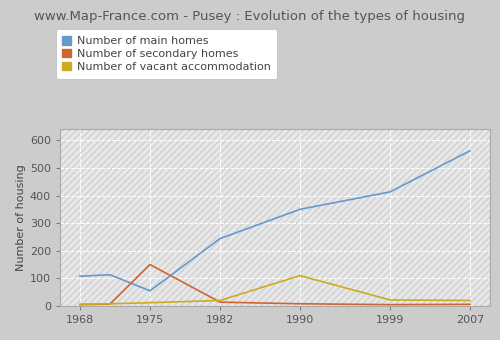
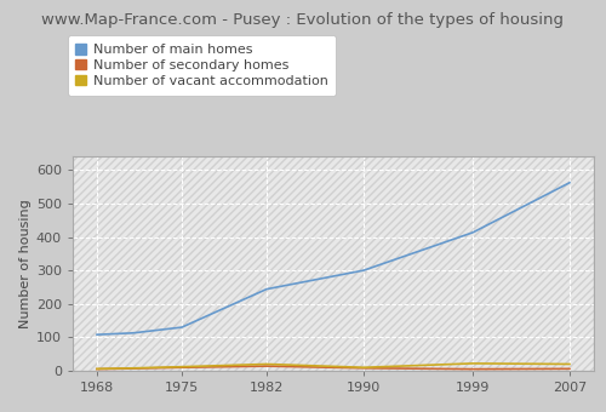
Number of main homes/1975: 55 -> 130
Number of secondary homes/1975: 150 -> 10
Number of main homes/1990: 350 -> 300
Number of vacant accommodation/1990: 110 -> 10
